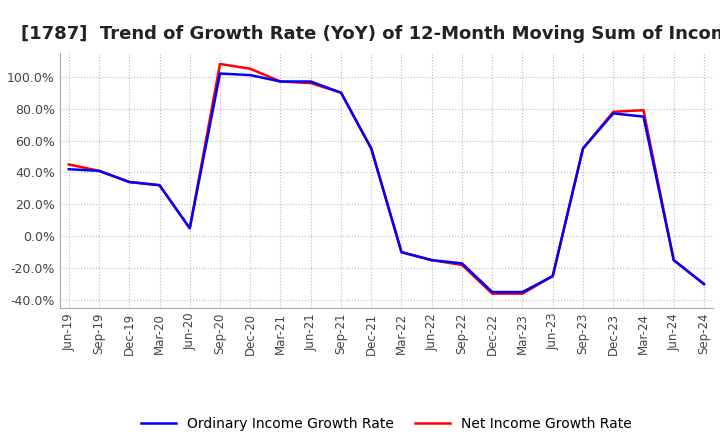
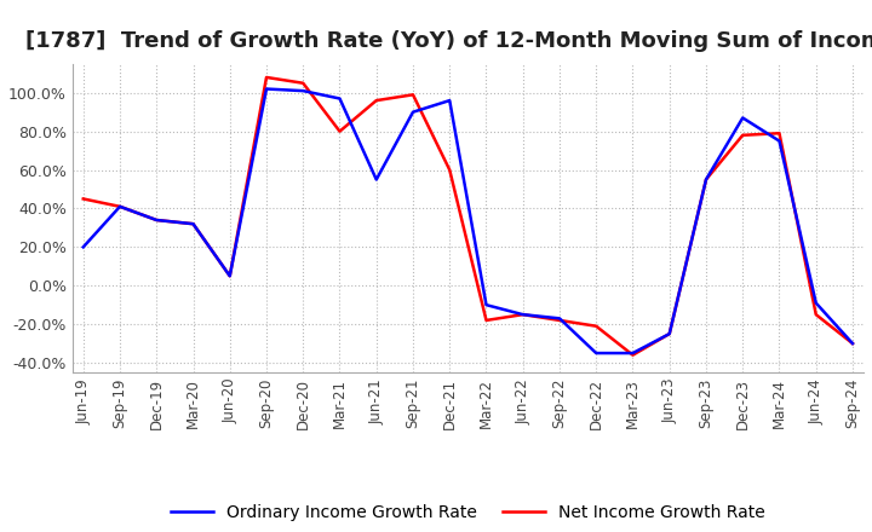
Ordinary Income Growth Rate/Jun-19: 42% -> 20%
Net Income Growth Rate/Mar-21: 97% -> 80%
Ordinary Income Growth Rate/Jun-21: 97% -> 55%
Net Income Growth Rate/Sep-21: 90% -> 99%
Ordinary Income Growth Rate/Dec-21: 55% -> 96%
Net Income Growth Rate/Dec-21: 55% -> 60%
Net Income Growth Rate/Mar-22: -10% -> -18%
Net Income Growth Rate/Dec-22: -36% -> -21%
Ordinary Income Growth Rate/Dec-23: 77% -> 87%
Ordinary Income Growth Rate/Jun-24: -15% -> -9%
